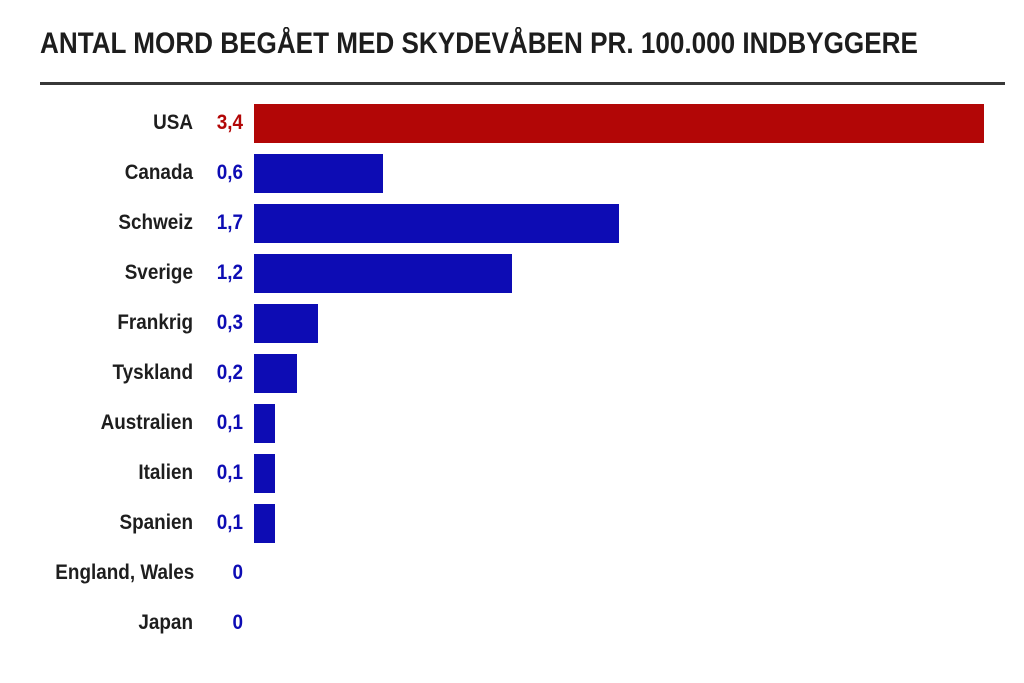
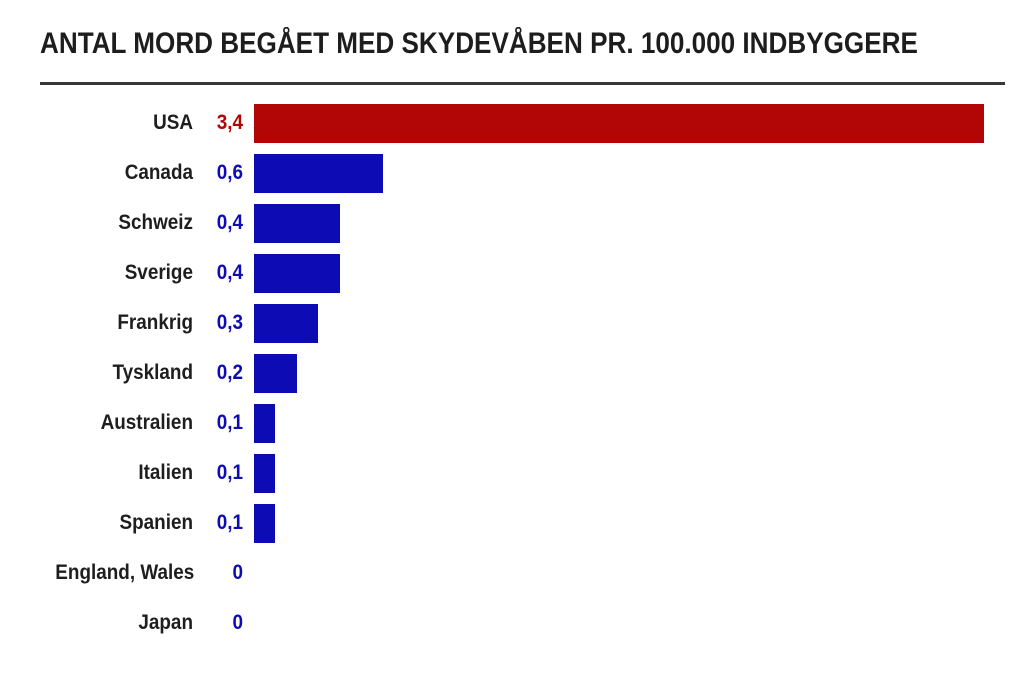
Schweiz: 1,7 -> 0,4
Sverige: 1,2 -> 0,4
